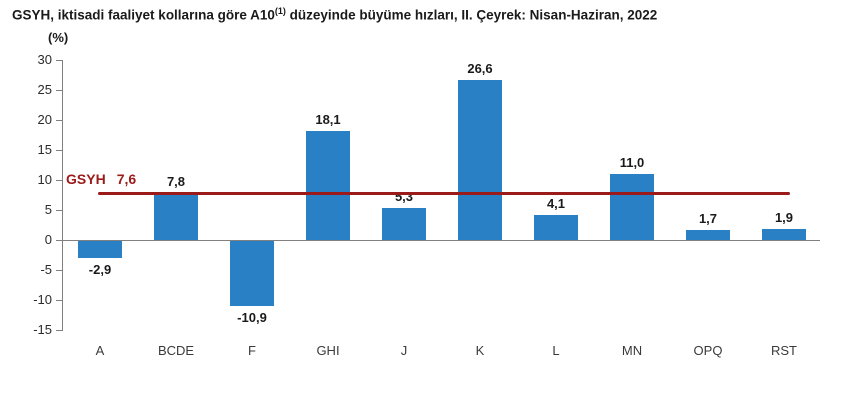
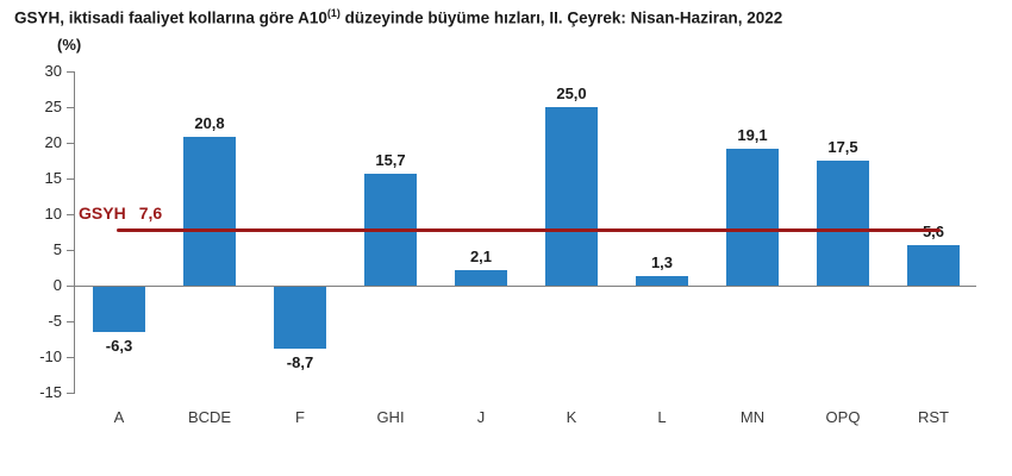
A: -2,9 -> -6,3
BCDE: 7,8 -> 20,8
F: -10,9 -> -8,7
GHI: 18,1 -> 15,7
J: 5,3 -> 2,1
K: 26,6 -> 25,0
L: 4,1 -> 1,3
MN: 11,0 -> 19,1
OPQ: 1,7 -> 17,5
RST: 1,9 -> 5,6
